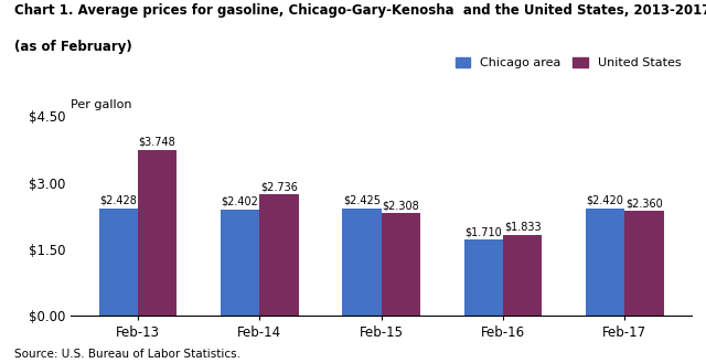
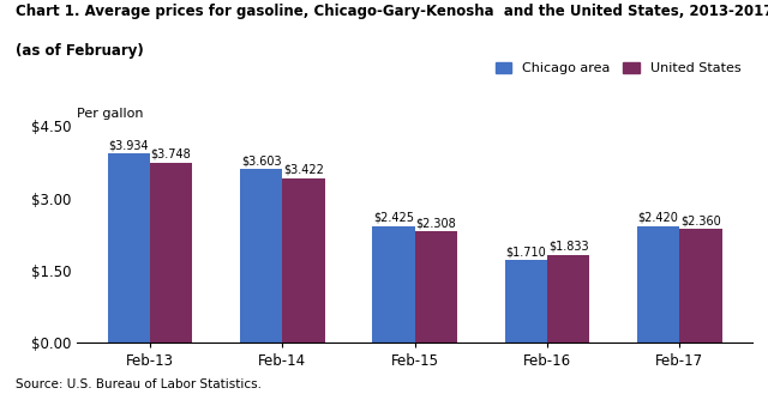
Chicago area/Feb-13: $2.428 -> $3.934
Chicago area/Feb-14: $2.402 -> $3.603
United States/Feb-14: $2.736 -> $3.422
